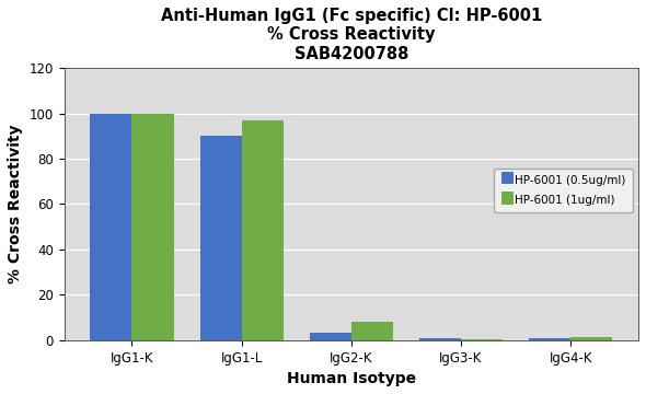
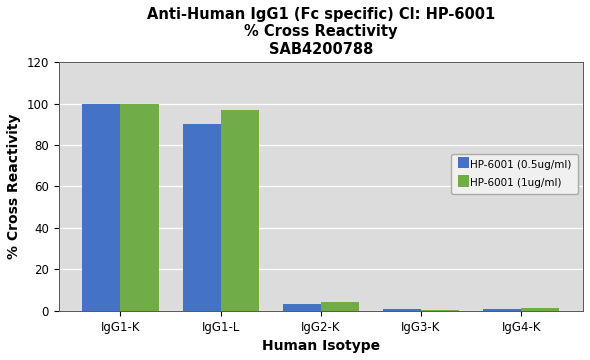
HP-6001 (1ug/ml)/IgG2-K: 8.0 -> 4.0
